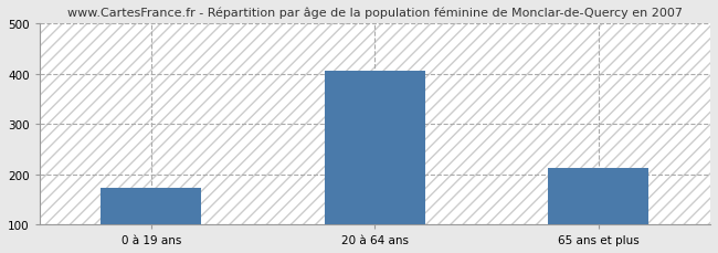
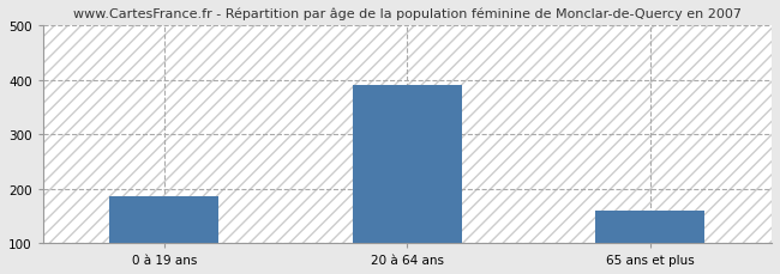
0 à 19 ans: 172 -> 185
20 à 64 ans: 407 -> 390
65 ans et plus: 212 -> 160
